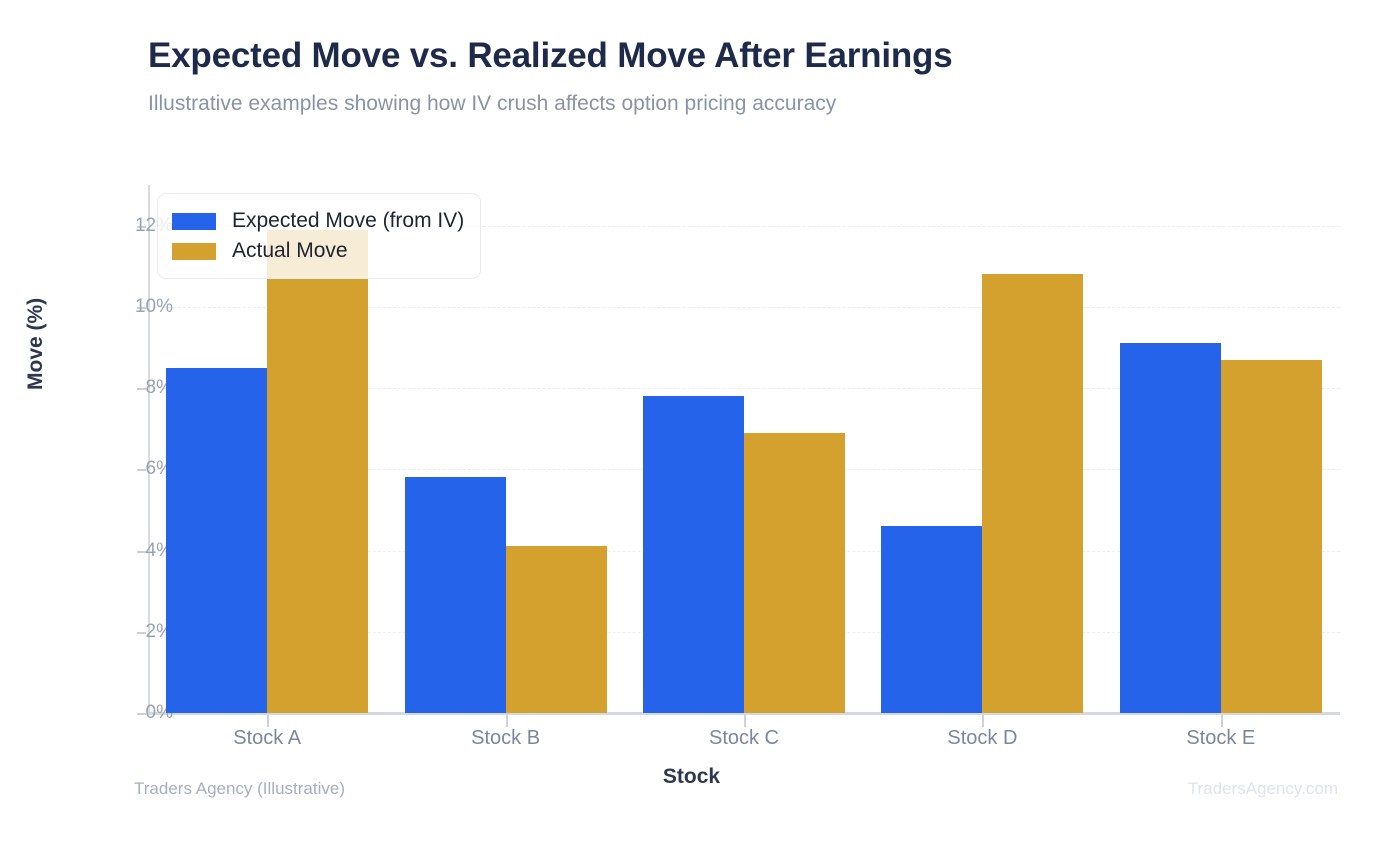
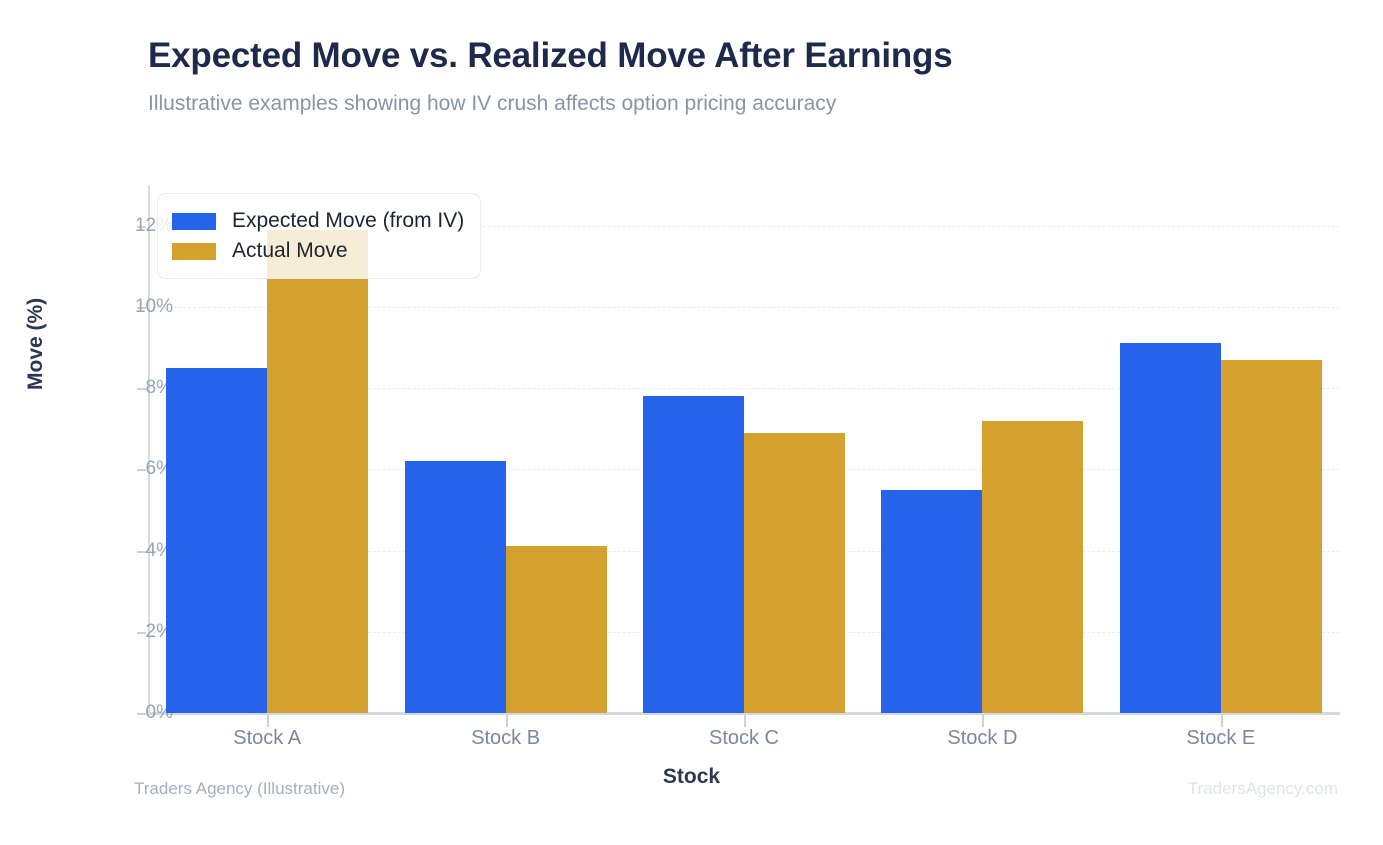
Expected Move (from IV)/Stock B: 5.8% -> 6.2%
Expected Move (from IV)/Stock D: 4.6% -> 5.5%
Actual Move/Stock D: 10.8% -> 7.2%
